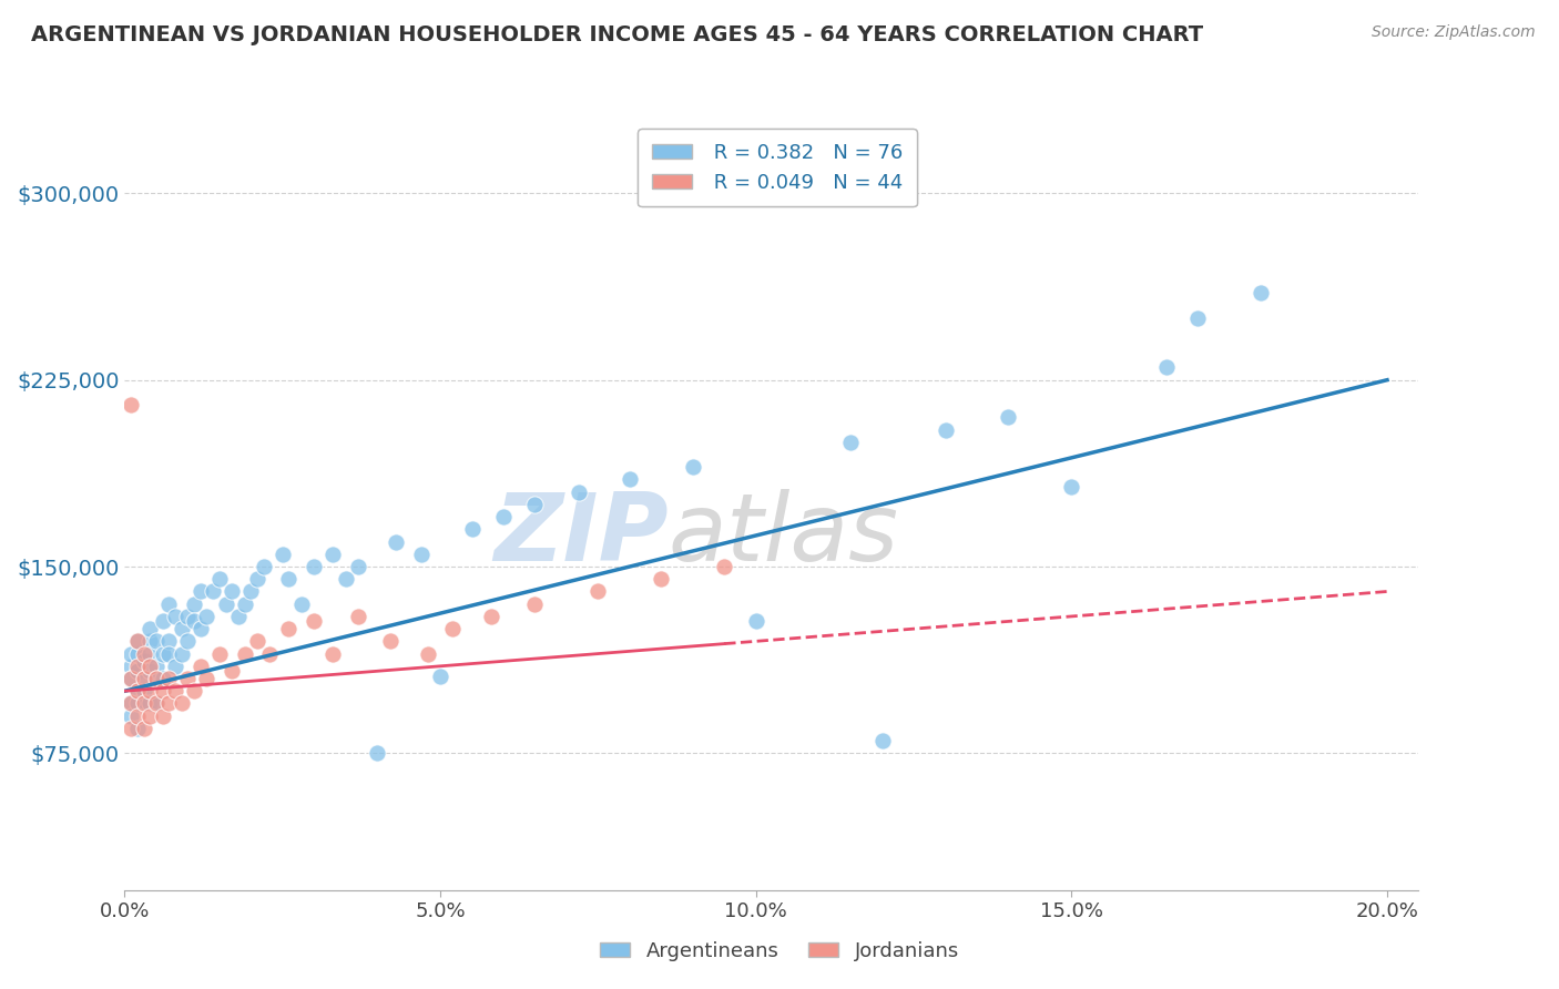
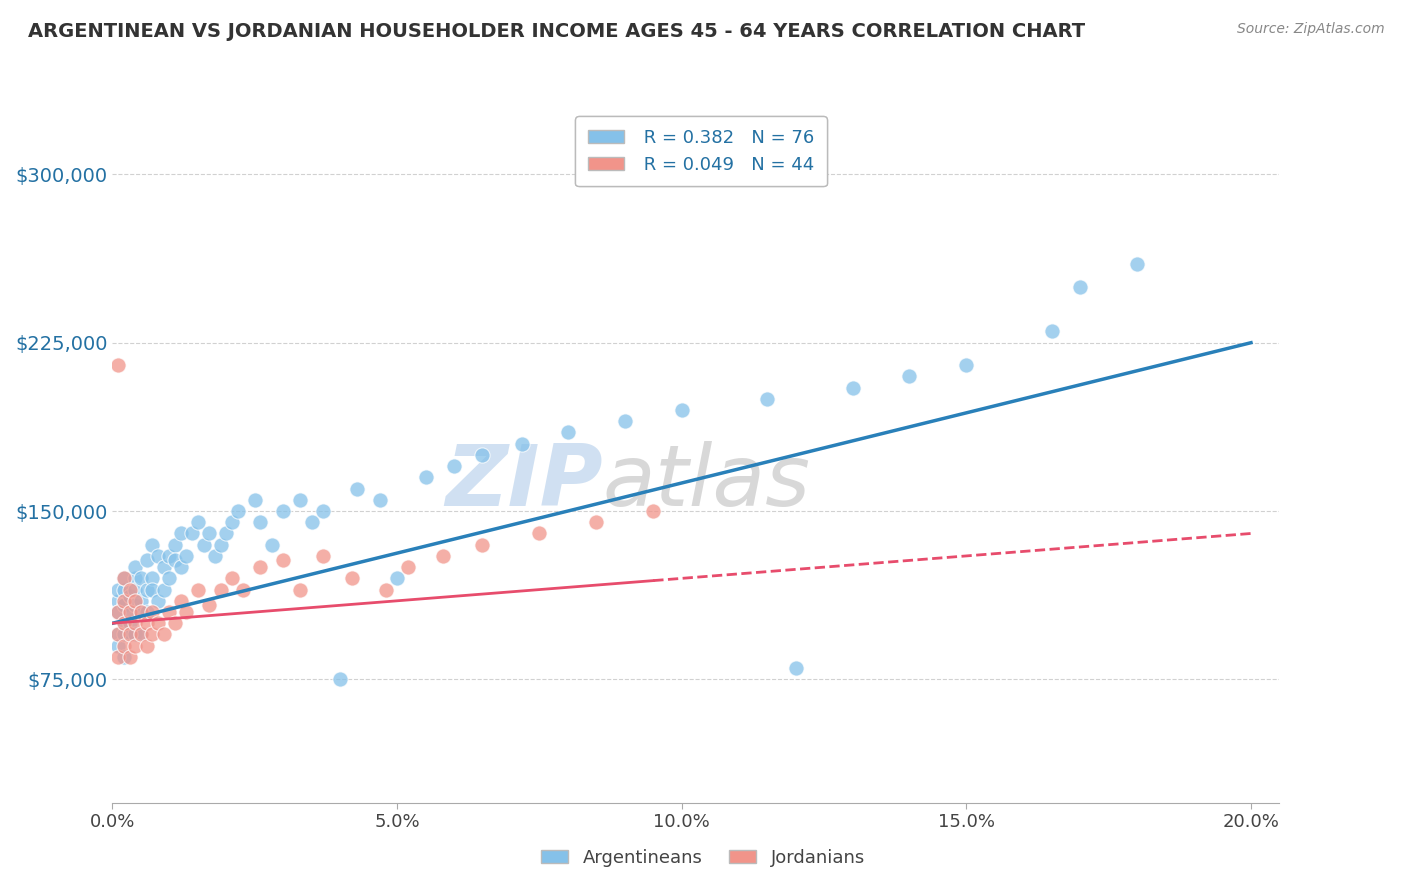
Argentineans/5.0%: $106,000 -> $120,000
Argentineans/10.0%: $128,000 -> $195,000
Argentineans/15.0%: $182,000 -> $215,000
